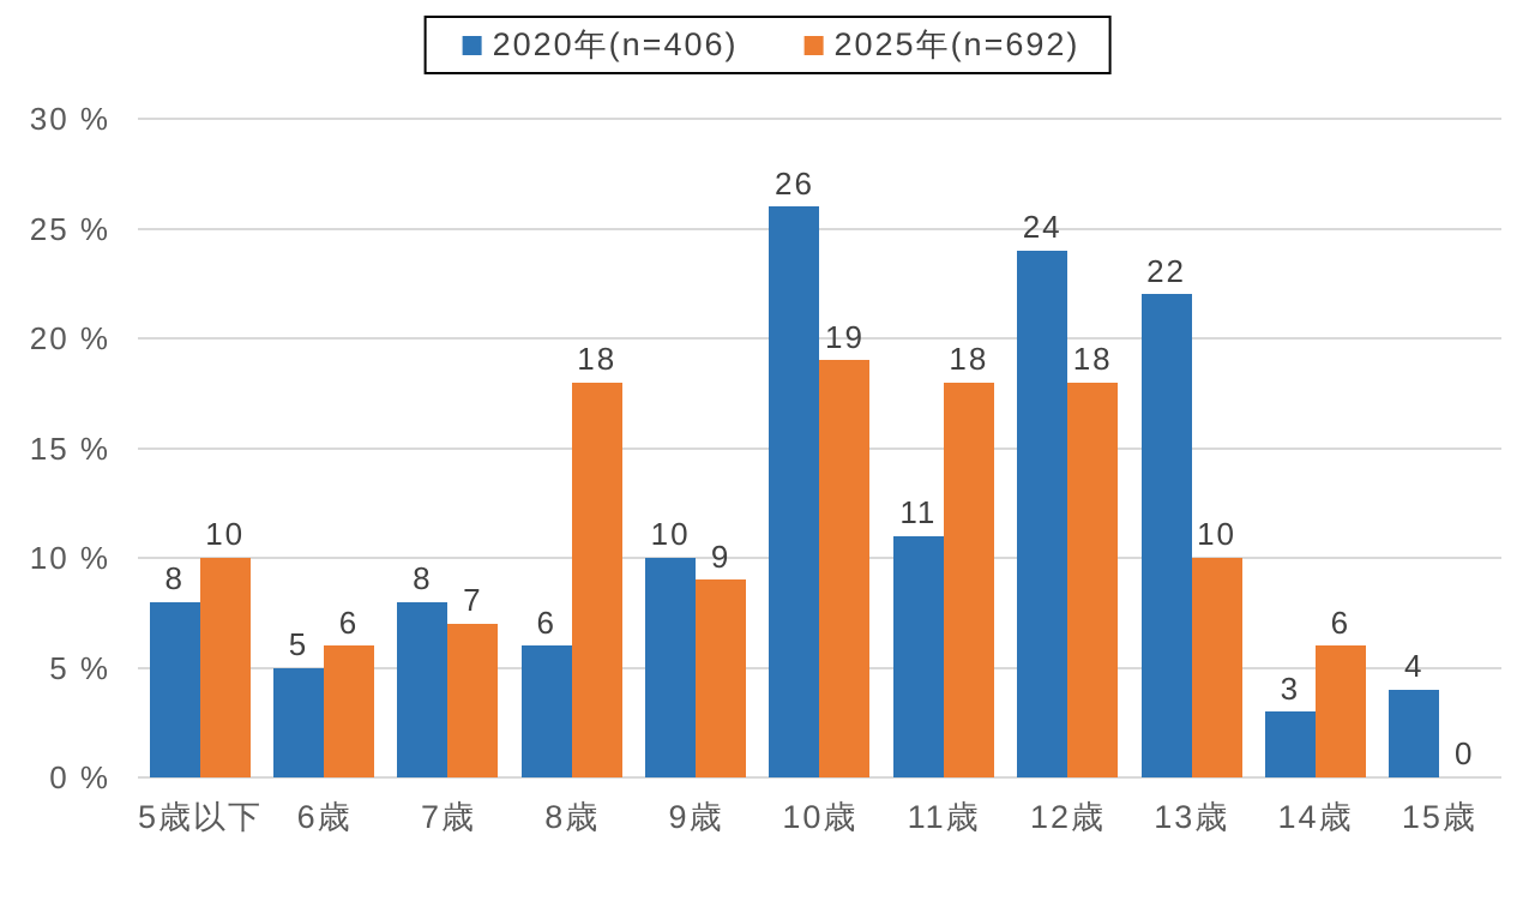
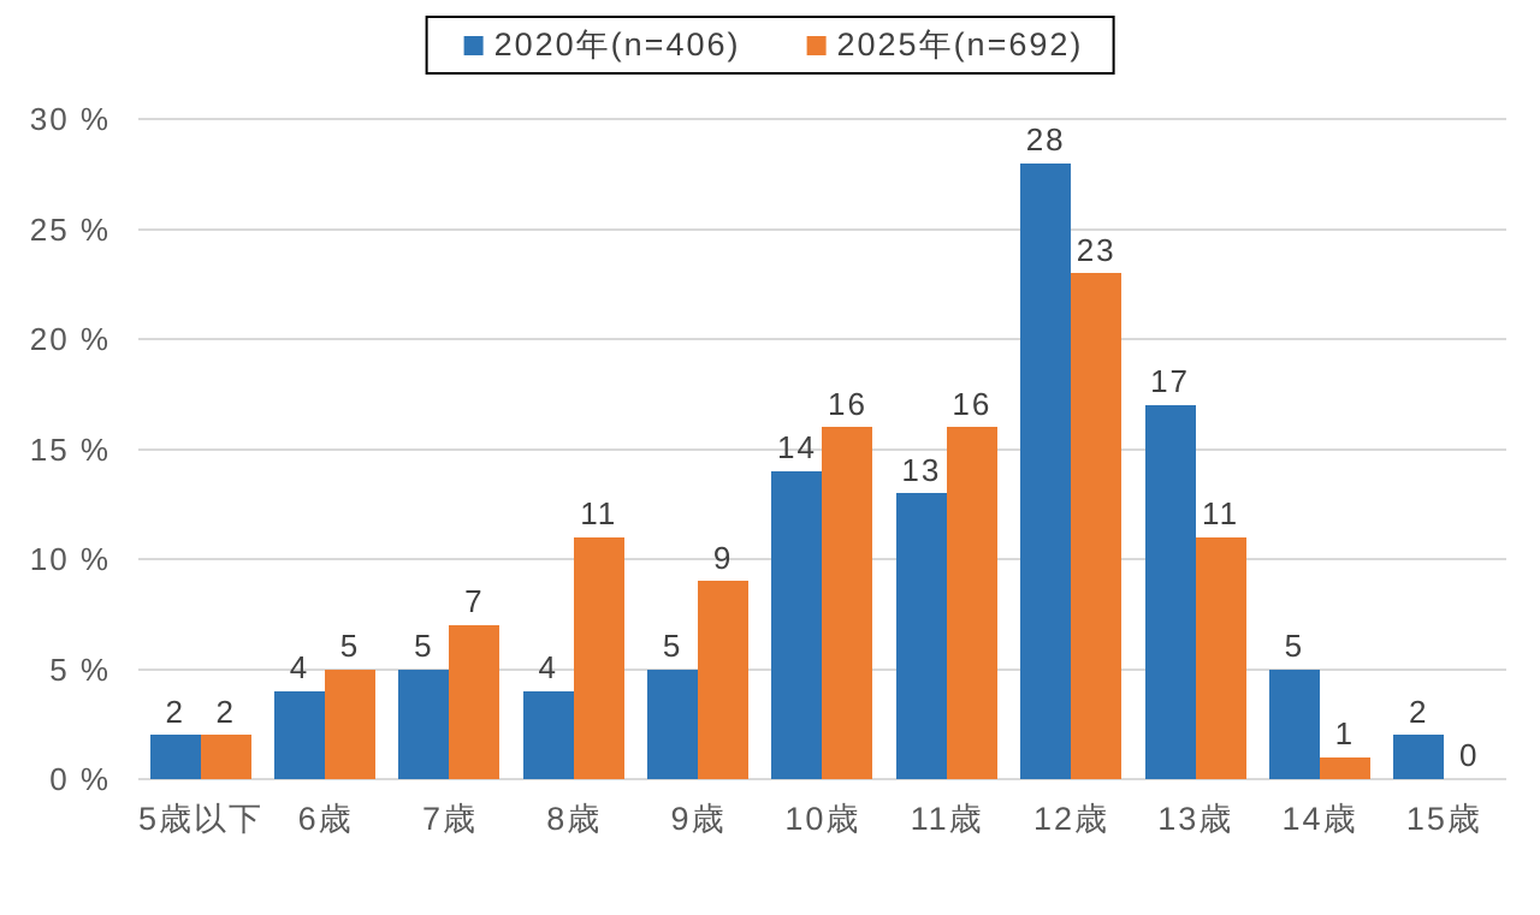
2020年(n=406)/5歳以下: 8 -> 2
2025年(n=692)/5歳以下: 10 -> 2
2020年(n=406)/6歳: 5 -> 4
2025年(n=692)/6歳: 6 -> 5
2020年(n=406)/7歳: 8 -> 5
2020年(n=406)/8歳: 6 -> 4
2025年(n=692)/8歳: 18 -> 11
2020年(n=406)/9歳: 10 -> 5
2020年(n=406)/10歳: 26 -> 14
2025年(n=692)/10歳: 19 -> 16
2020年(n=406)/11歳: 11 -> 13
2025年(n=692)/11歳: 18 -> 16
2020年(n=406)/12歳: 24 -> 28
2025年(n=692)/12歳: 18 -> 23
2020年(n=406)/13歳: 22 -> 17
2025年(n=692)/13歳: 10 -> 11
2020年(n=406)/14歳: 3 -> 5
2025年(n=692)/14歳: 6 -> 1
2020年(n=406)/15歳: 4 -> 2
